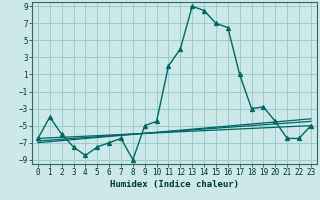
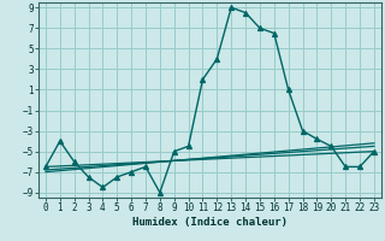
19: -2.8 -> -3.8
